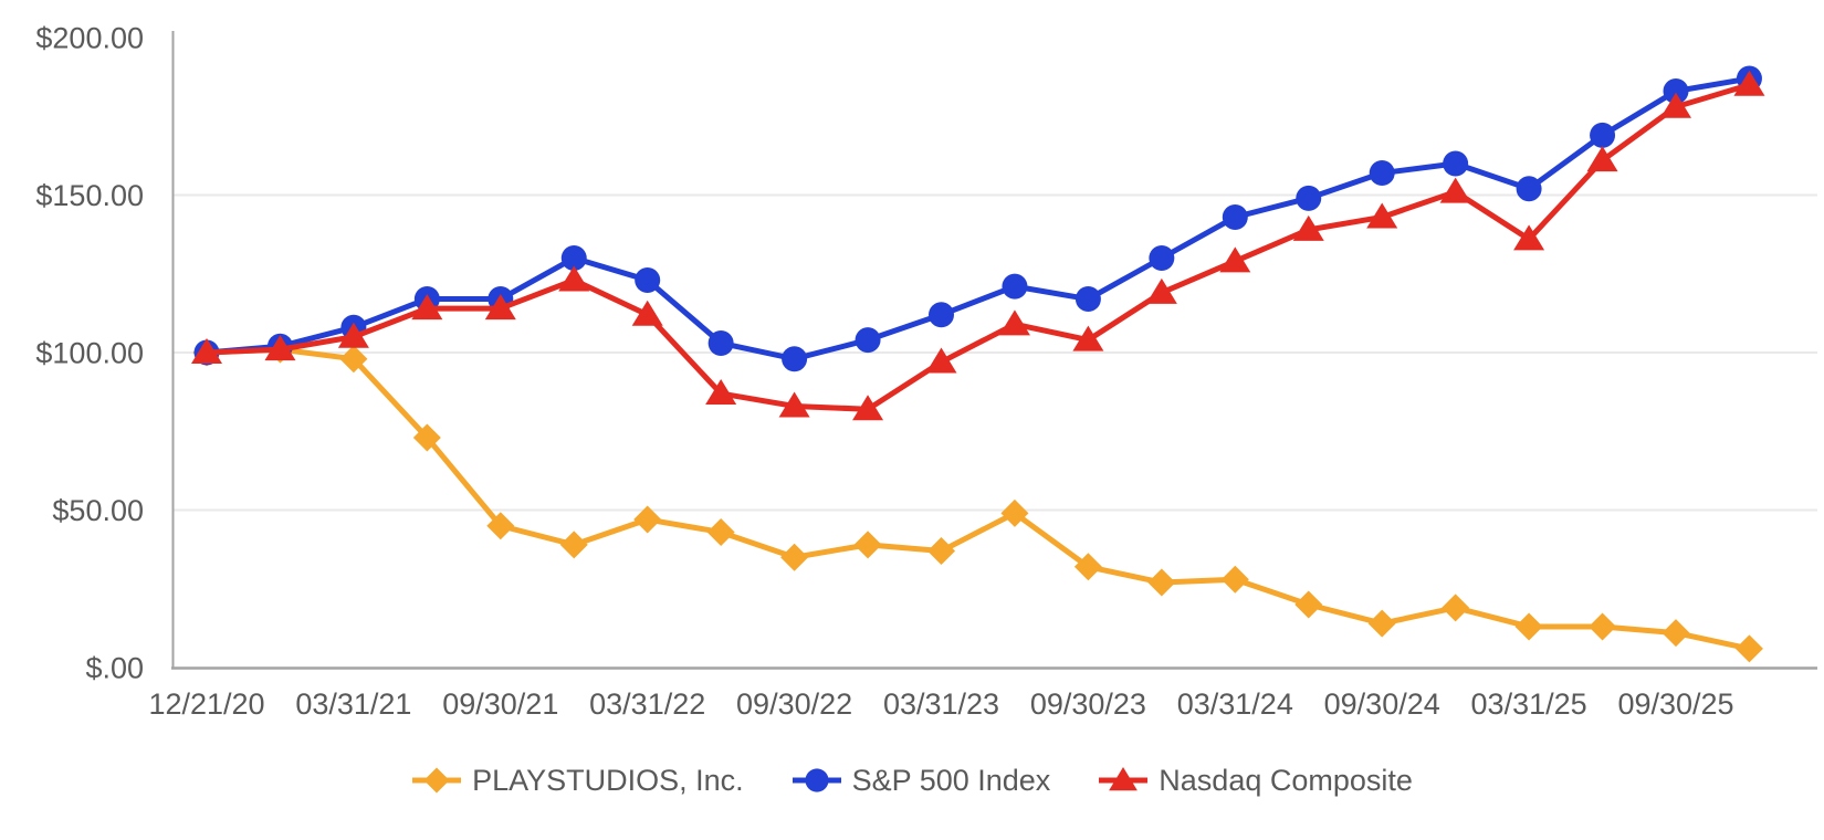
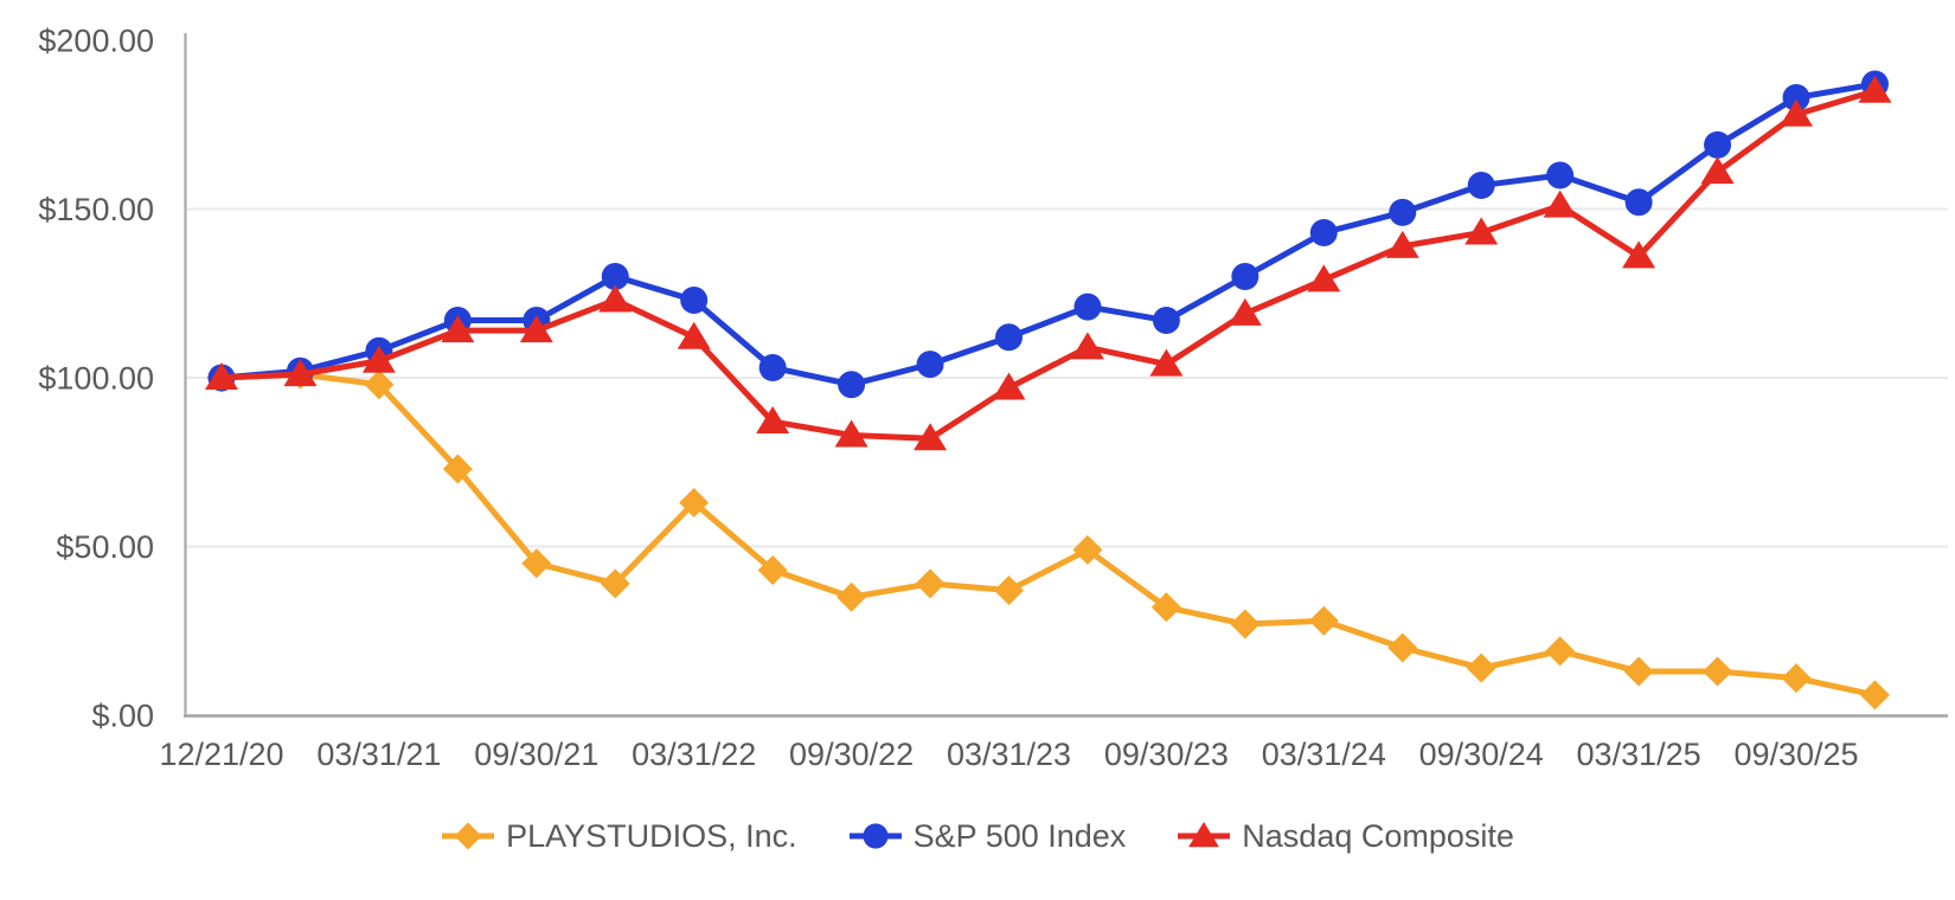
PLAYSTUDIOS, Inc./03/31/22: $47 -> $63
